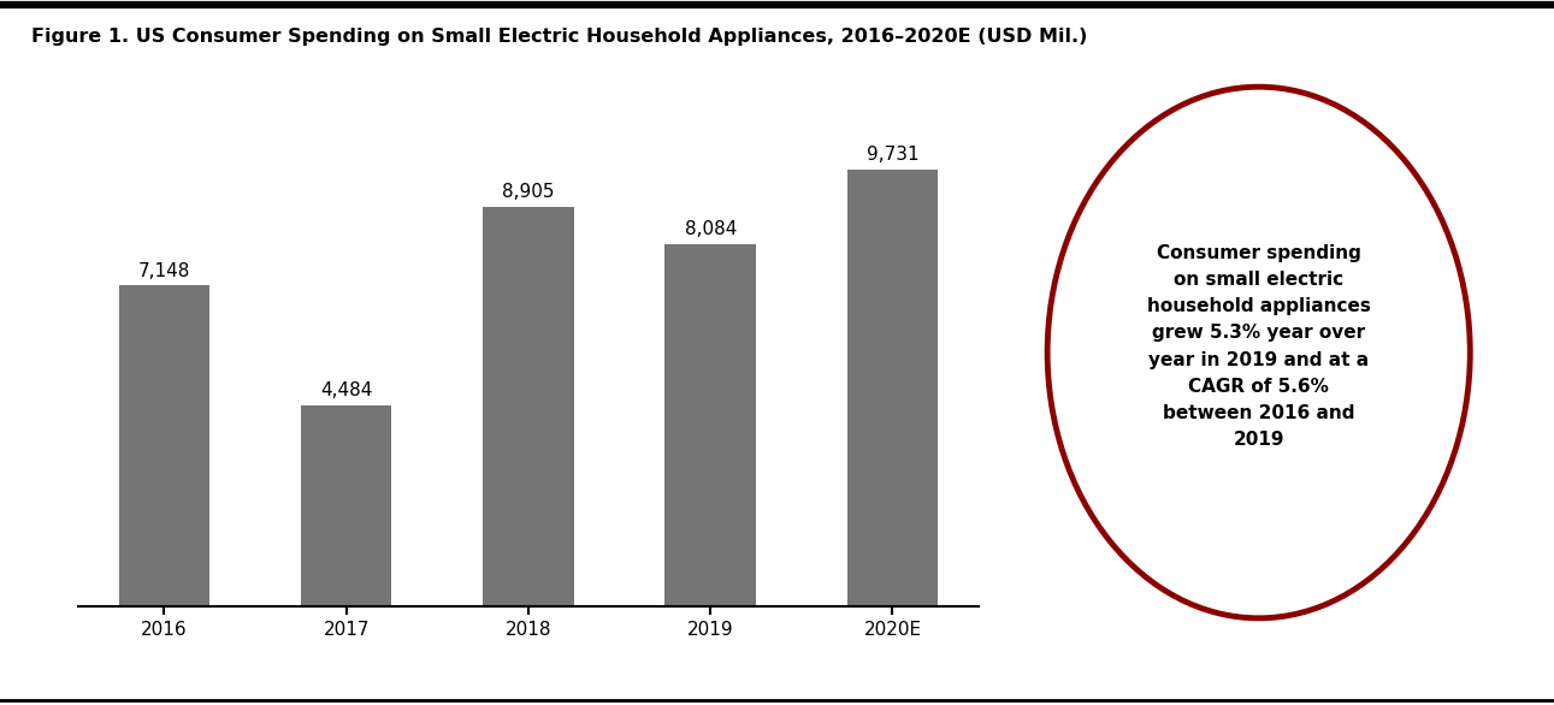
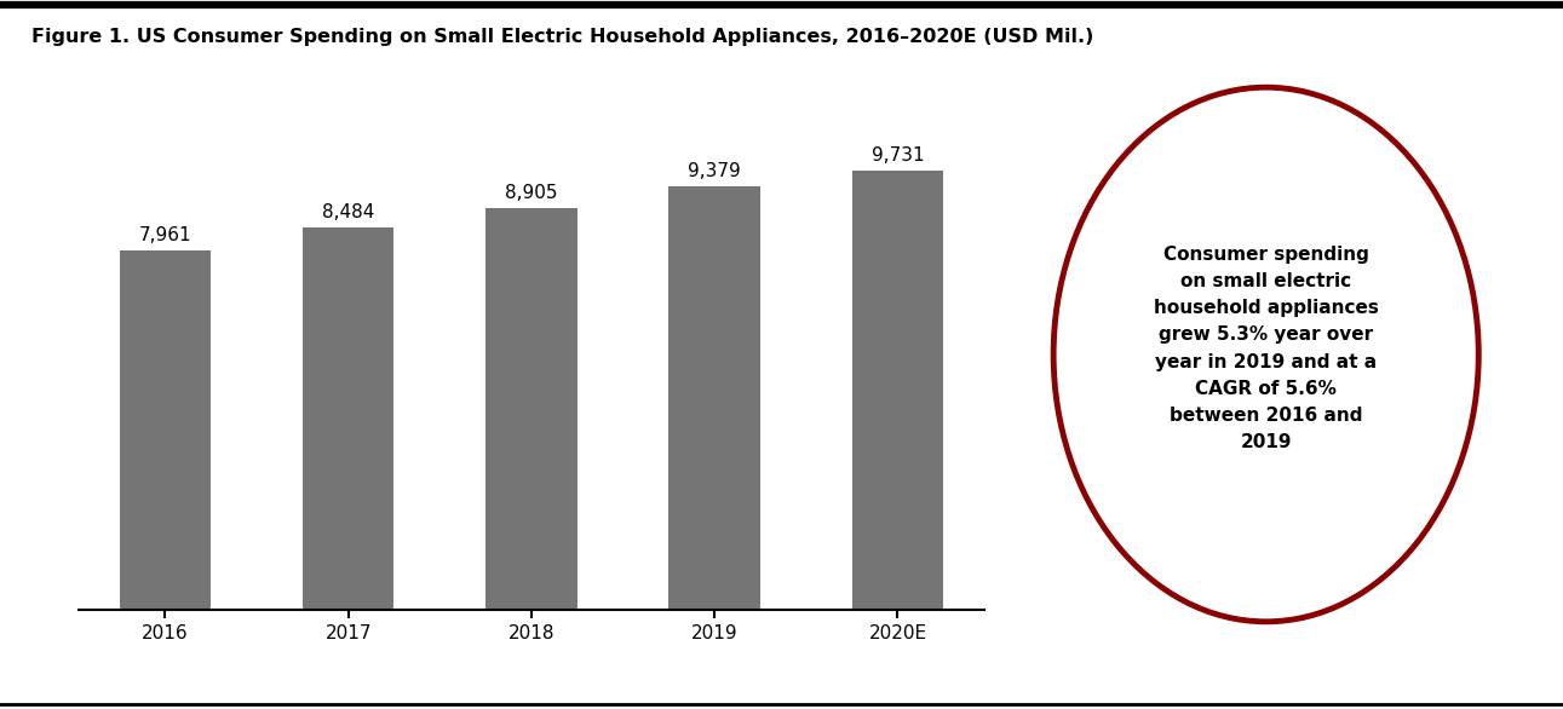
2016: 7,148 -> 7,961
2017: 4,484 -> 8,484
2019: 8,084 -> 9,379
